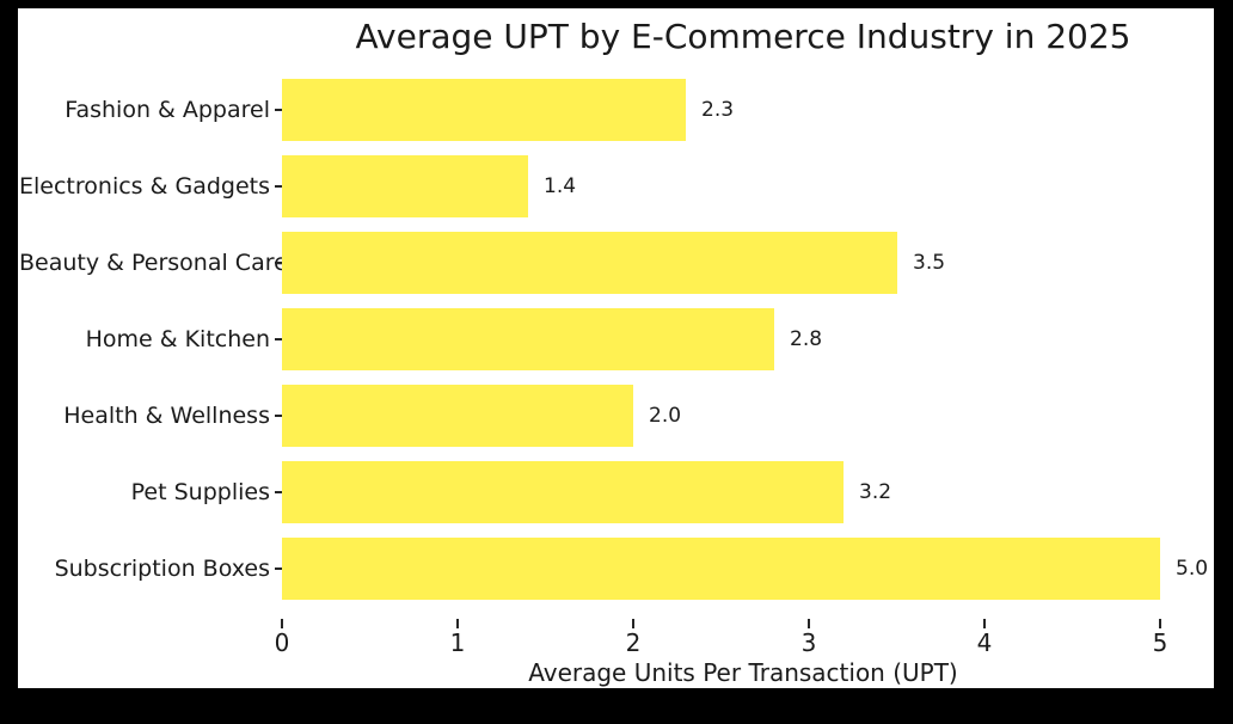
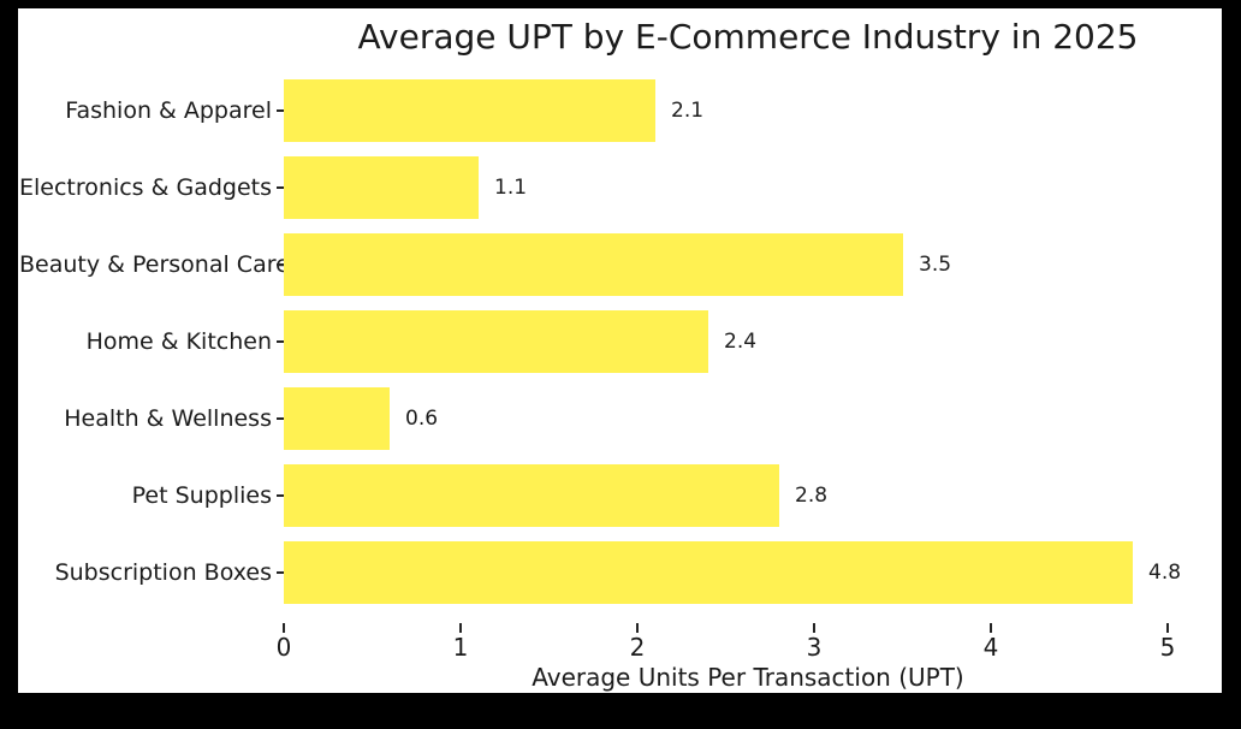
Fashion & Apparel: 2.3 -> 2.1
Electronics & Gadgets: 1.4 -> 1.1
Home & Kitchen: 2.8 -> 2.4
Health & Wellness: 2.0 -> 0.6
Pet Supplies: 3.2 -> 2.8
Subscription Boxes: 5.0 -> 4.8
